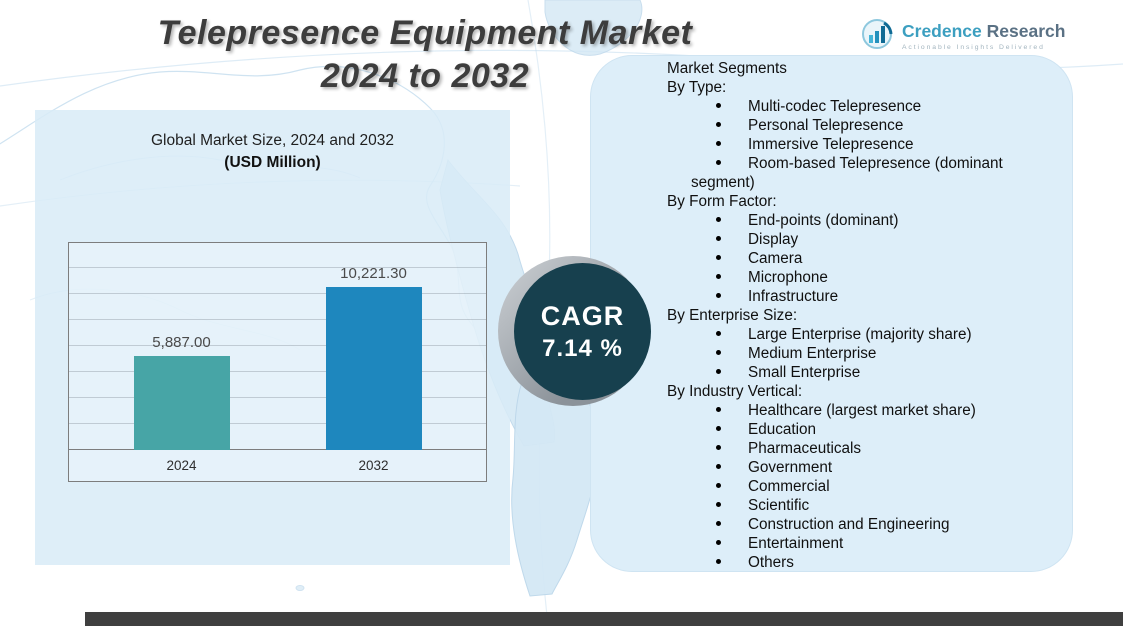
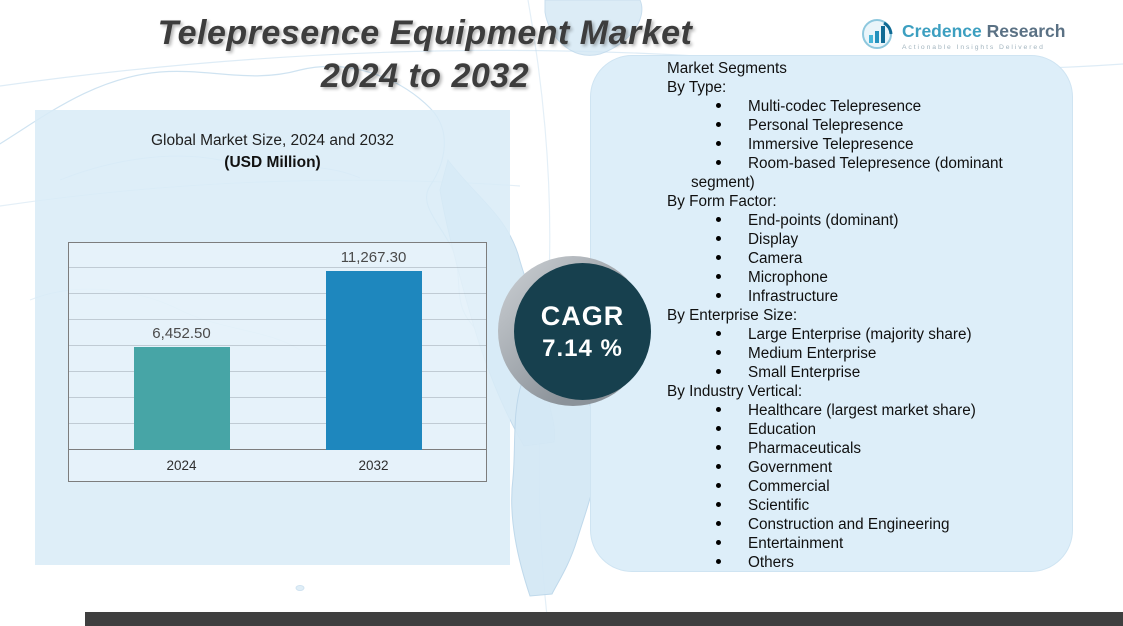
2024: 5,887.00 -> 6,452.50
2032: 10,221.30 -> 11,267.30
